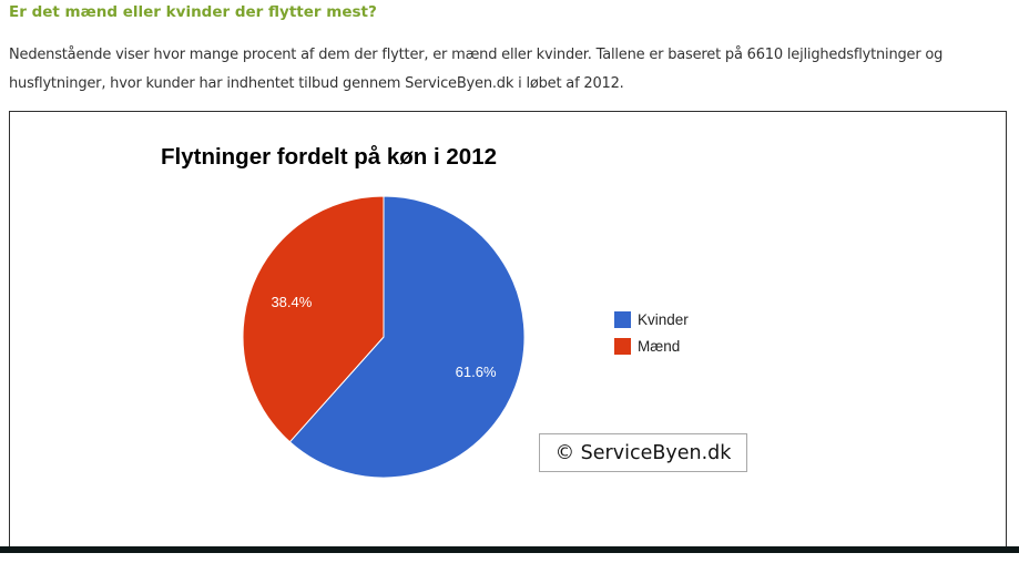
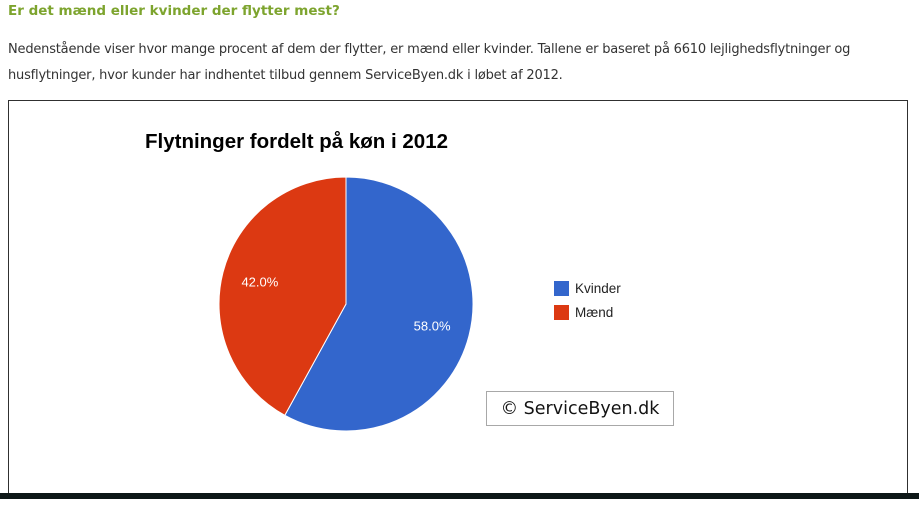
Kvinder: 61.6% -> 58.0%
Mænd: 38.4% -> 42.0%
